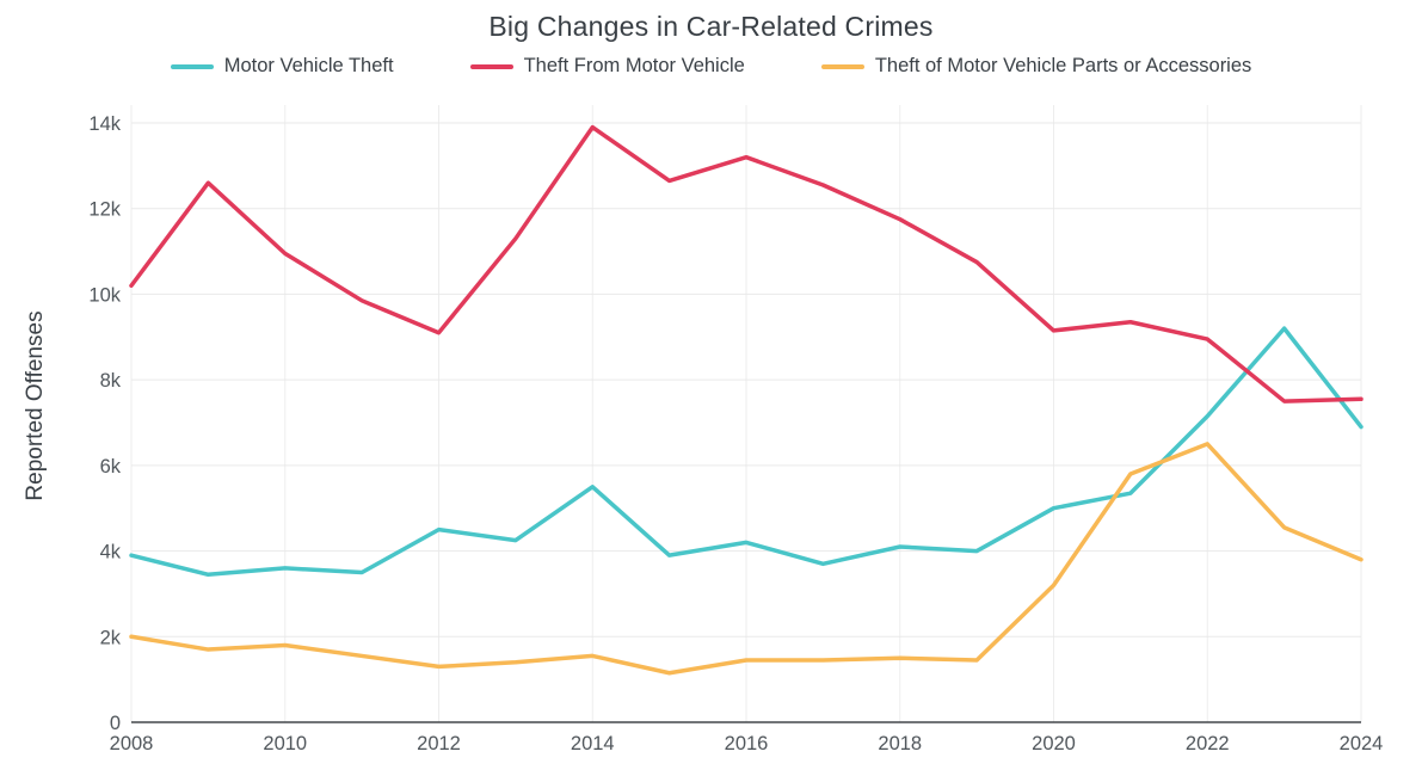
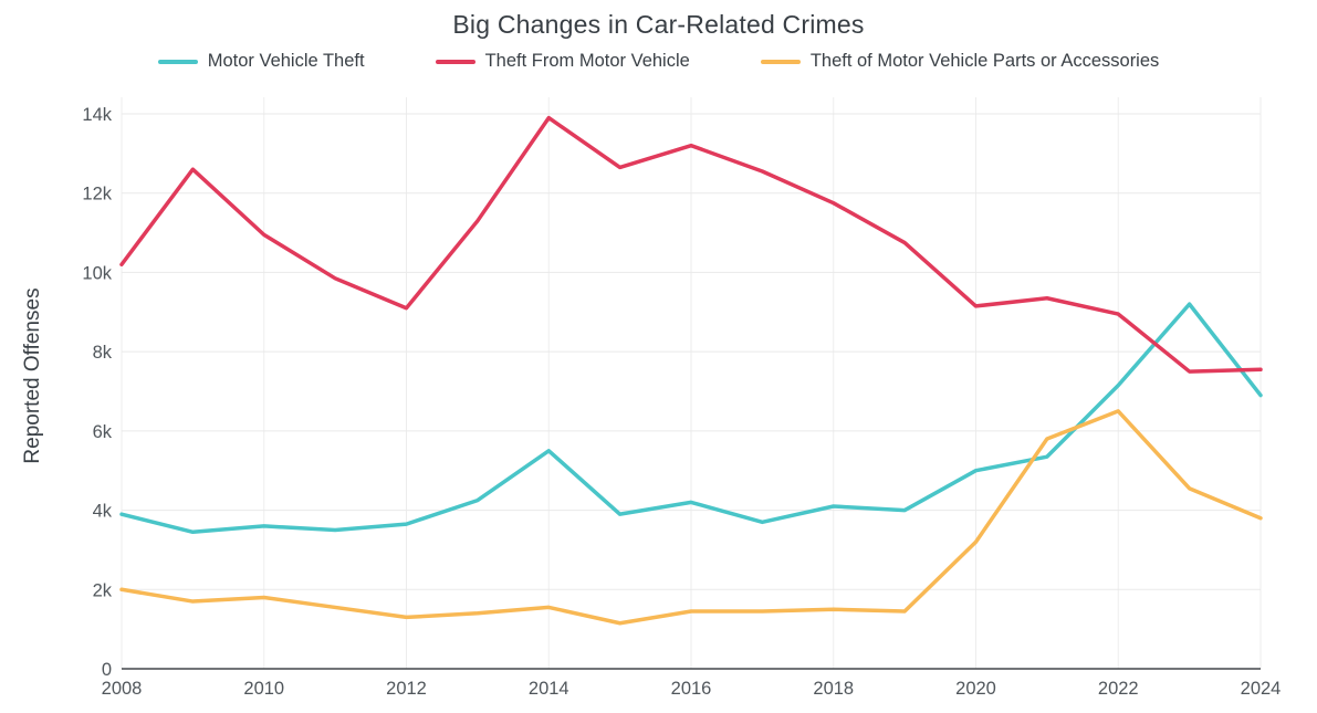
Motor Vehicle Theft/2012: 4.5k -> 3.6k
